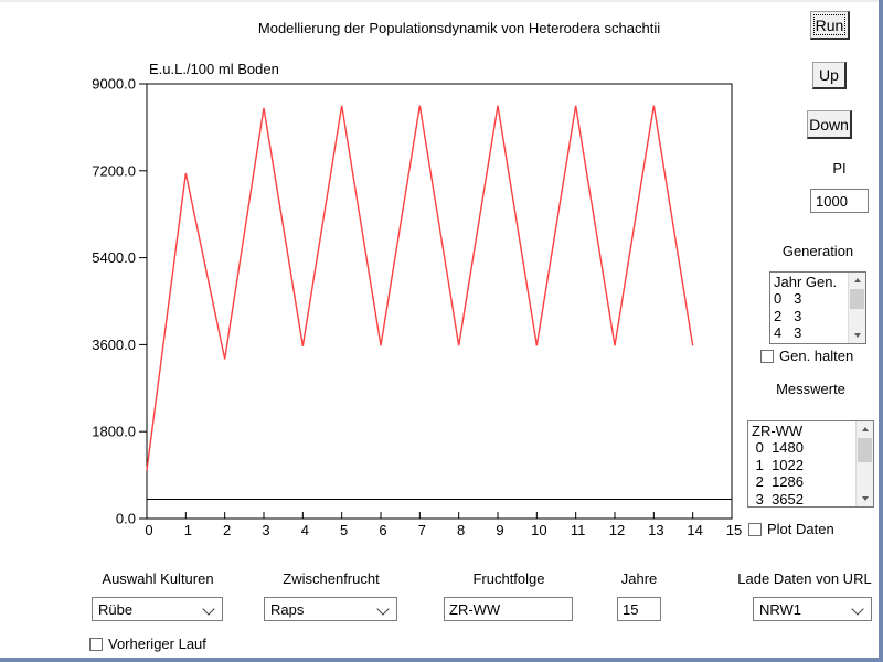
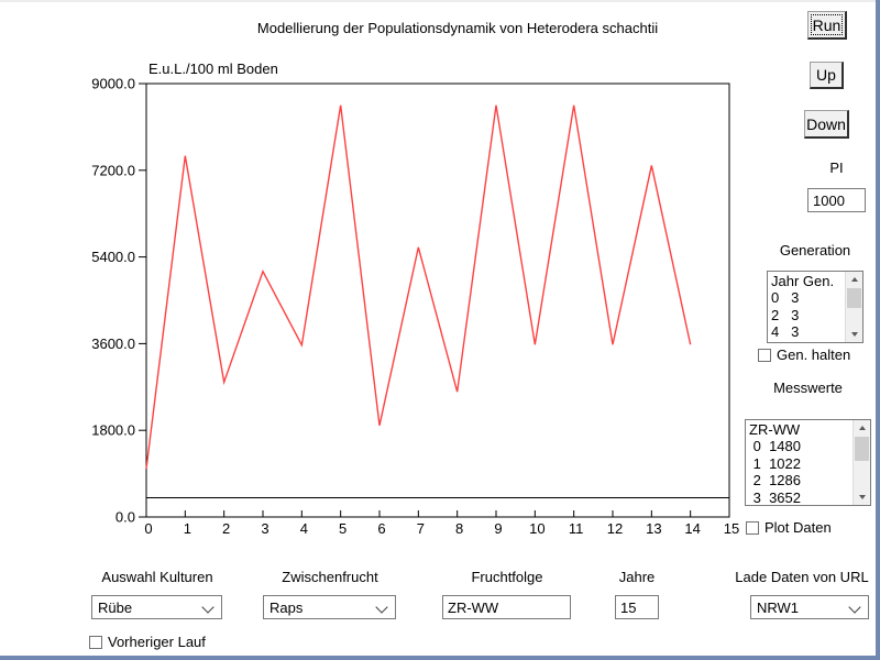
1: 7200 -> 7500
2: 3300 -> 2800
3: 8500 -> 5100
6: 3600 -> 1900
7: 8600 -> 5600
8: 3600 -> 2600
13: 8600 -> 7300
